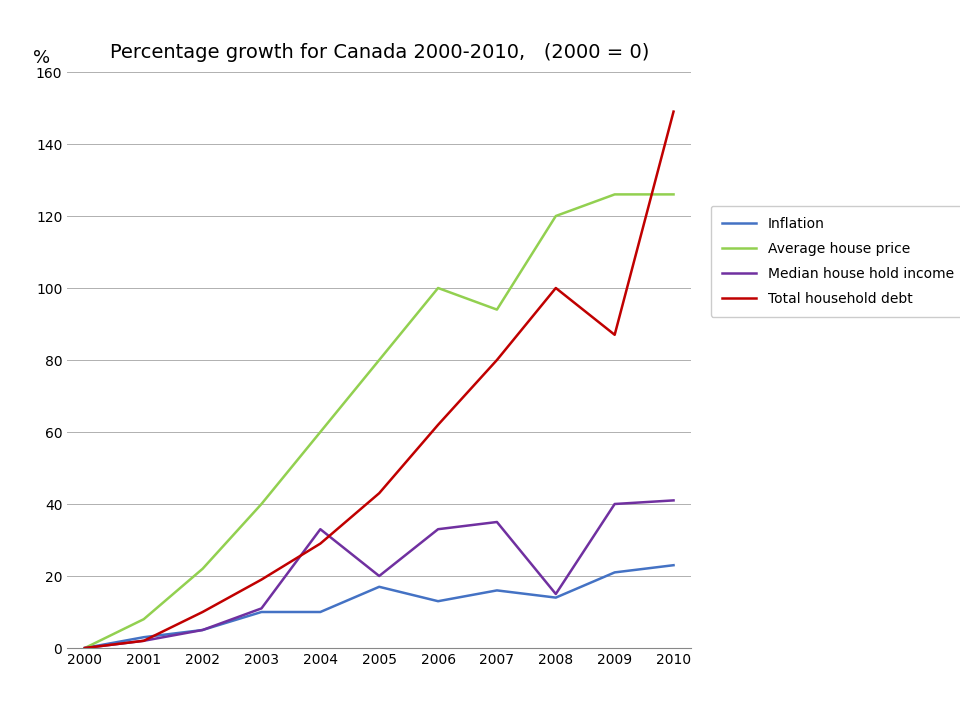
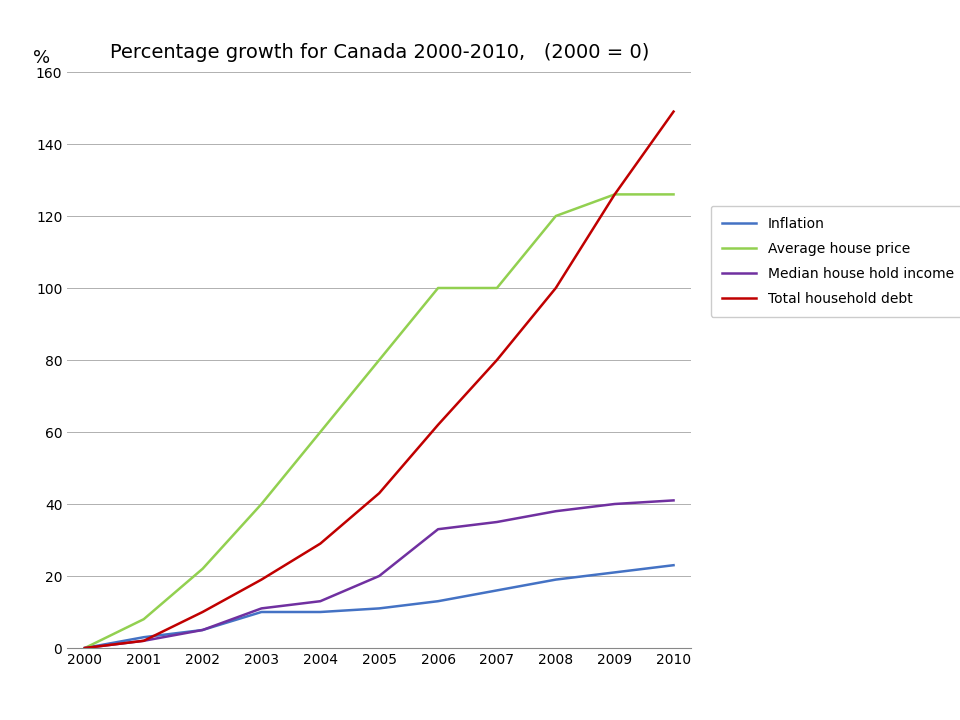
Median house hold income/2004: 33 -> 13
Inflation/2005: 17 -> 11
Average house price/2007: 94 -> 100
Inflation/2008: 14 -> 19
Median house hold income/2008: 15 -> 38
Total household debt/2009: 87 -> 126
